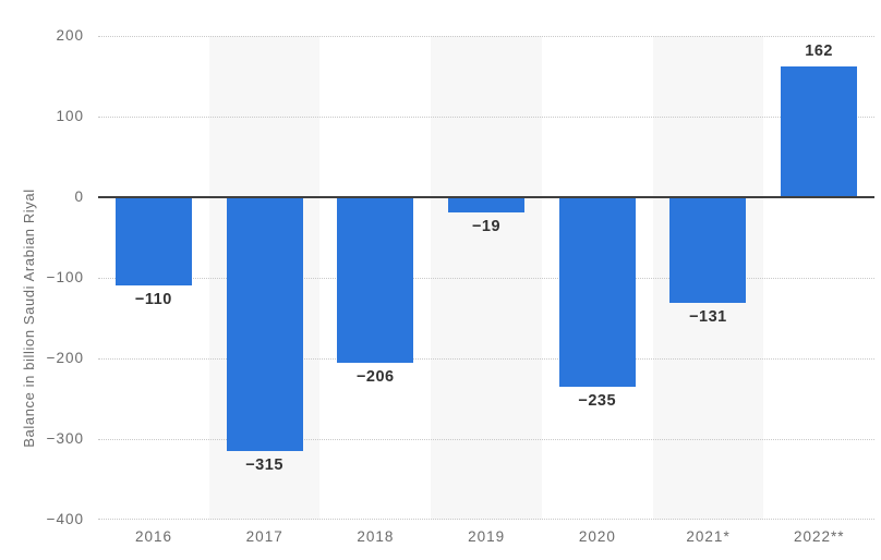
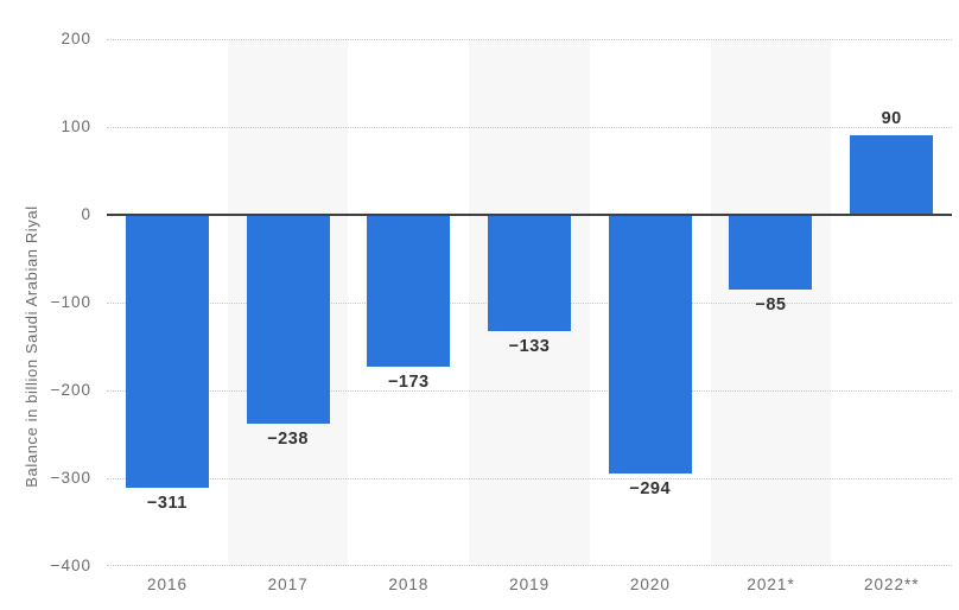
2016: −110 -> −311
2017: −315 -> −238
2018: −206 -> −173
2019: −19 -> −133
2020: −235 -> −294
2021*: −131 -> −85
2022**: 162 -> 90
